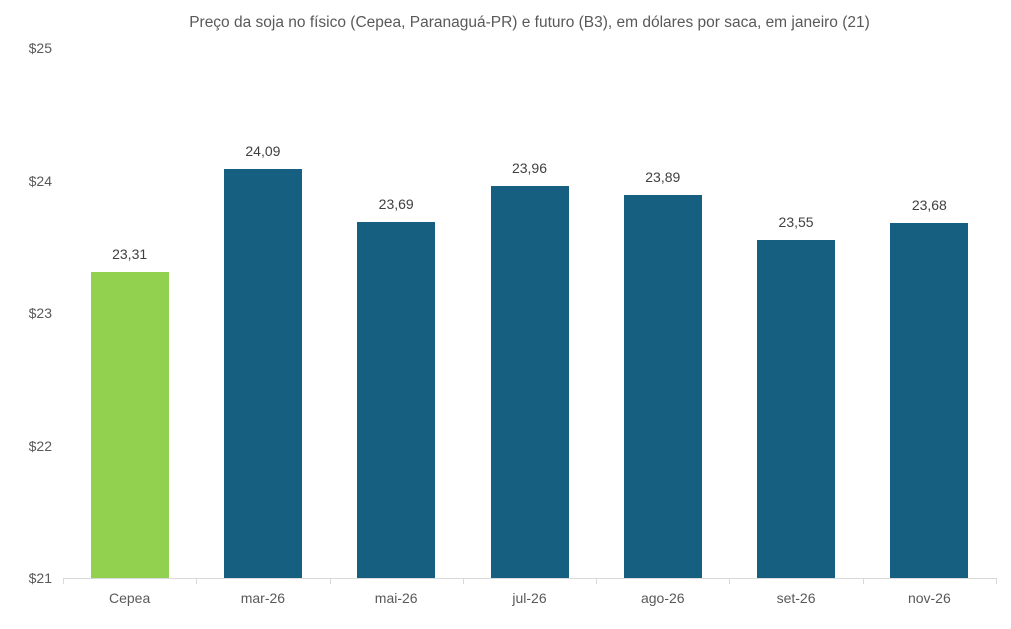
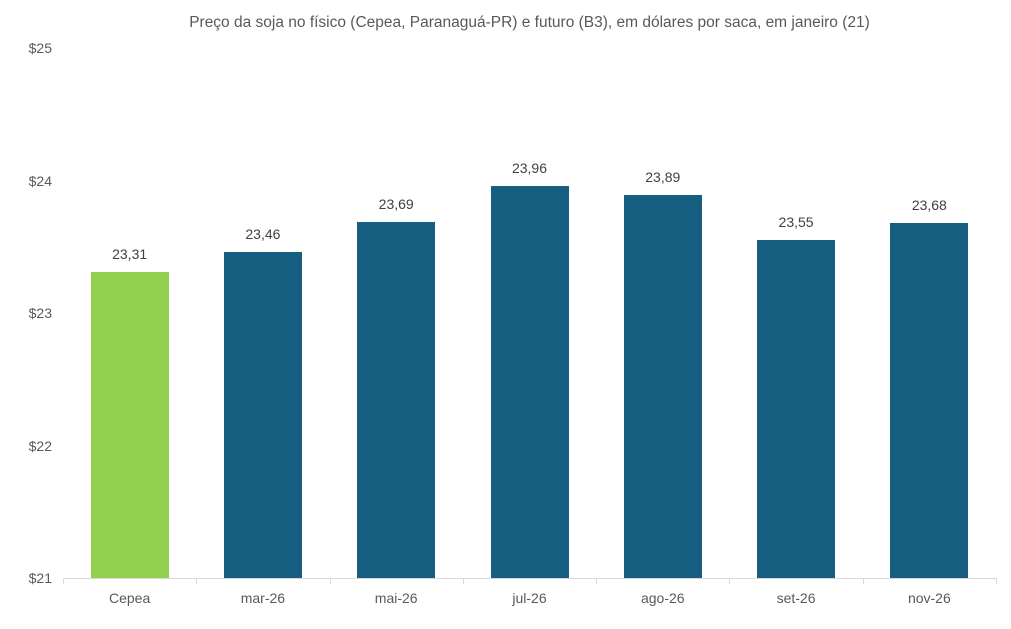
mar-26: 24,09 -> 23,46
